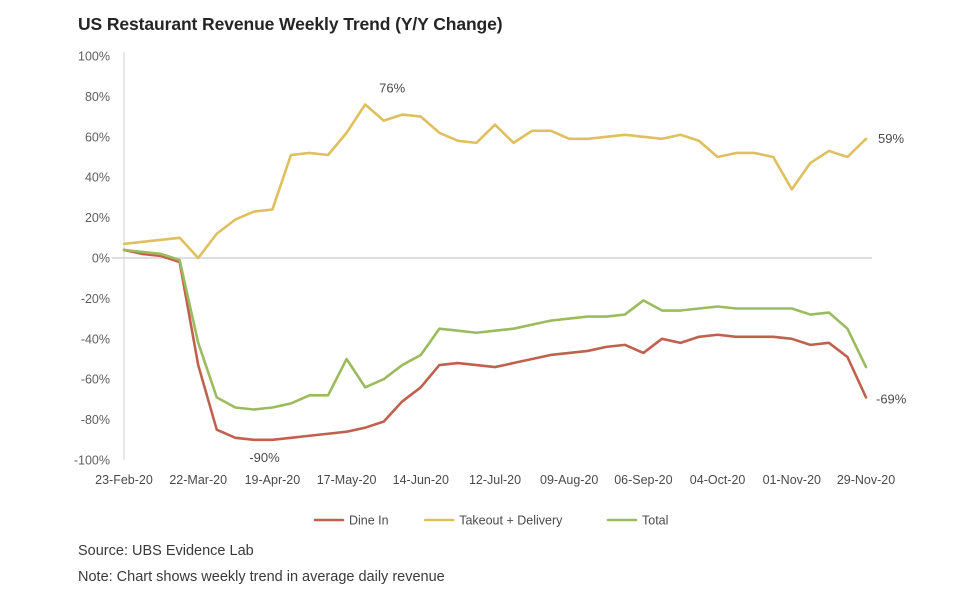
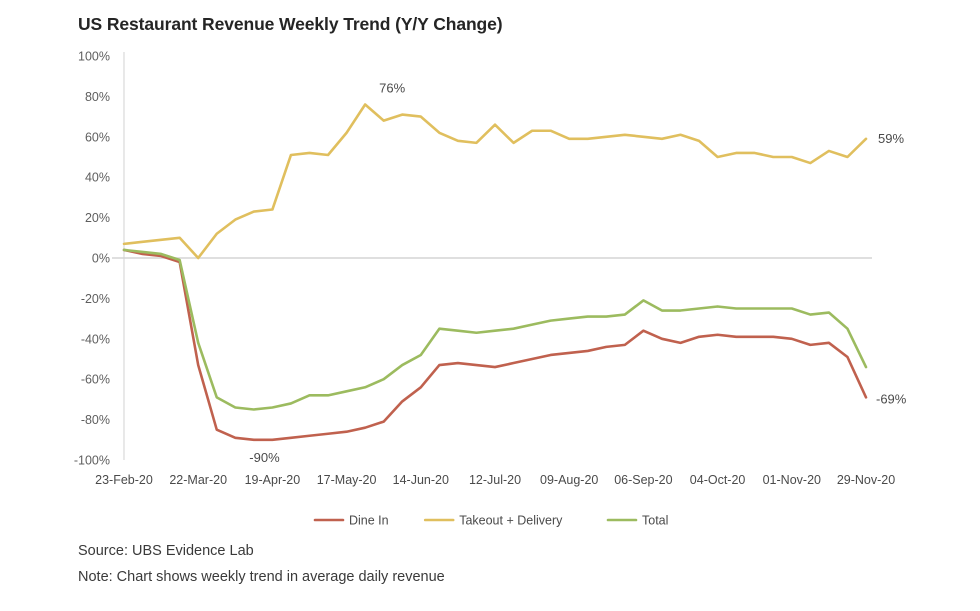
Total/17-May-20: -50% -> -66%
Dine In/06-Sep-20: -47% -> -36%
Takeout + Delivery/01-Nov-20: 34% -> 50%
